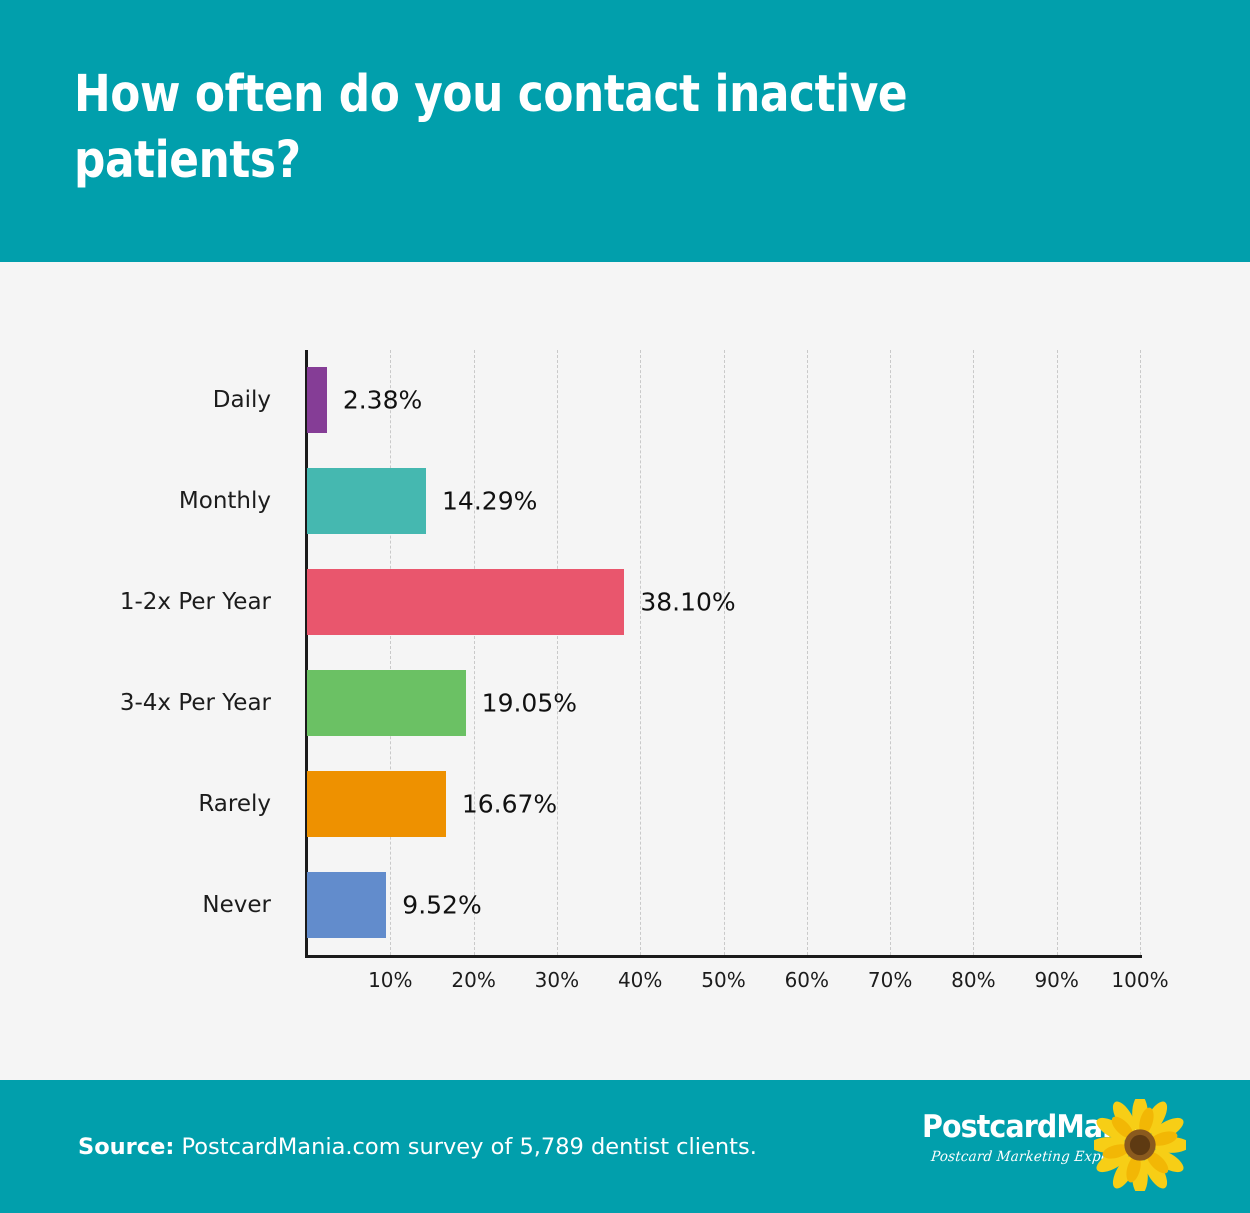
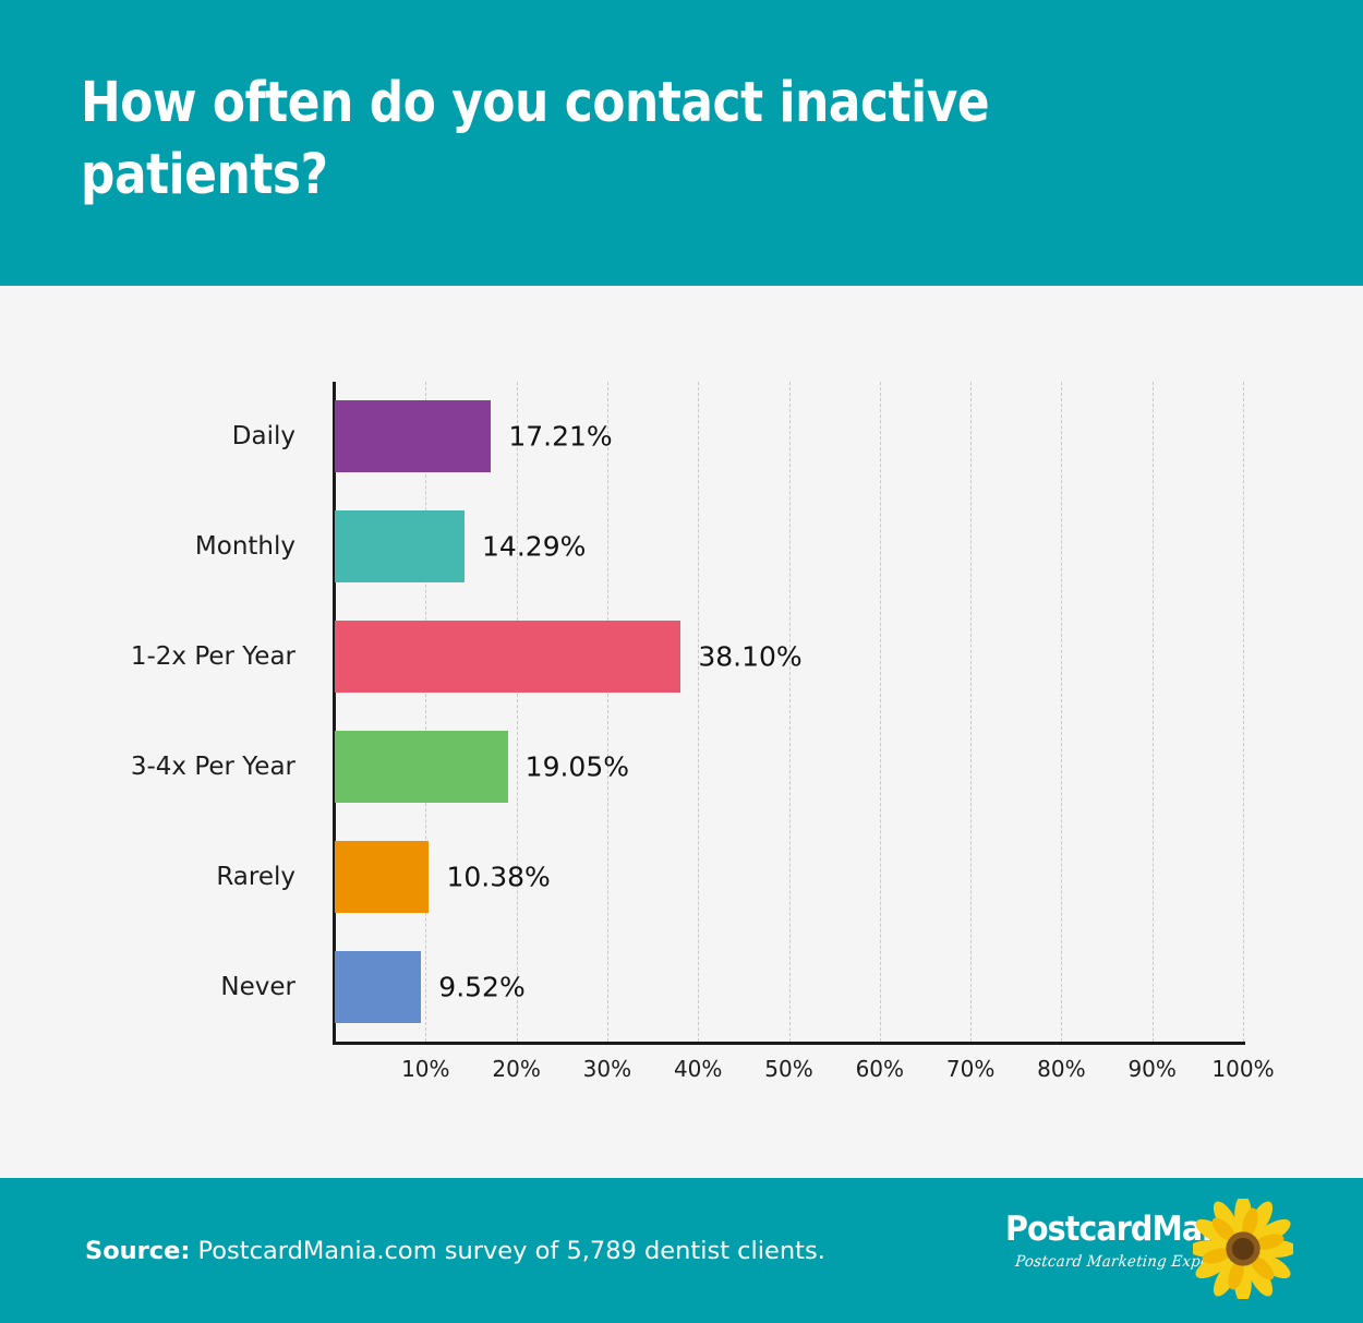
Daily: 2.38% -> 17.21%
Rarely: 16.67% -> 10.38%
